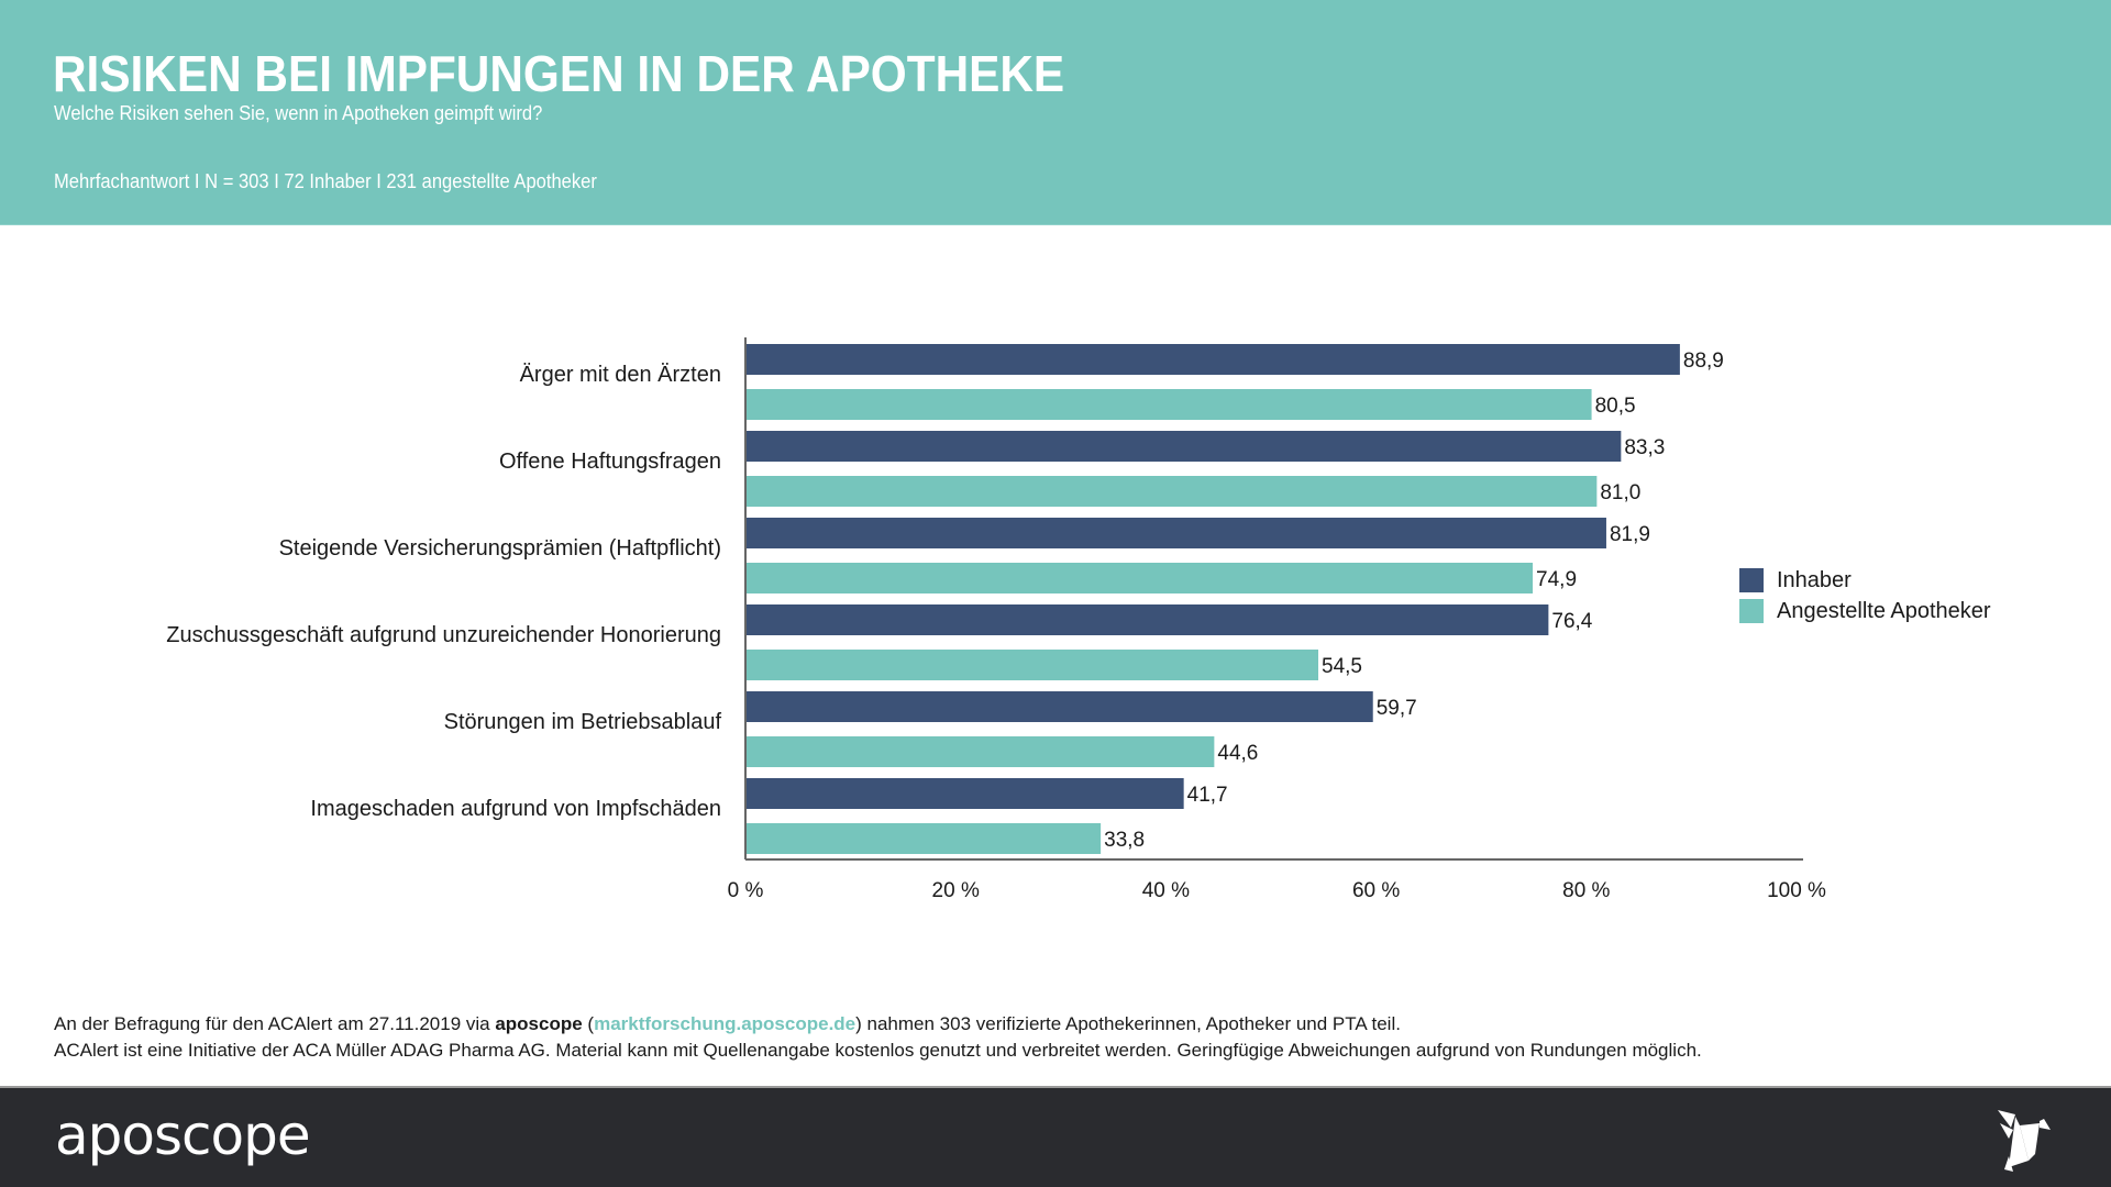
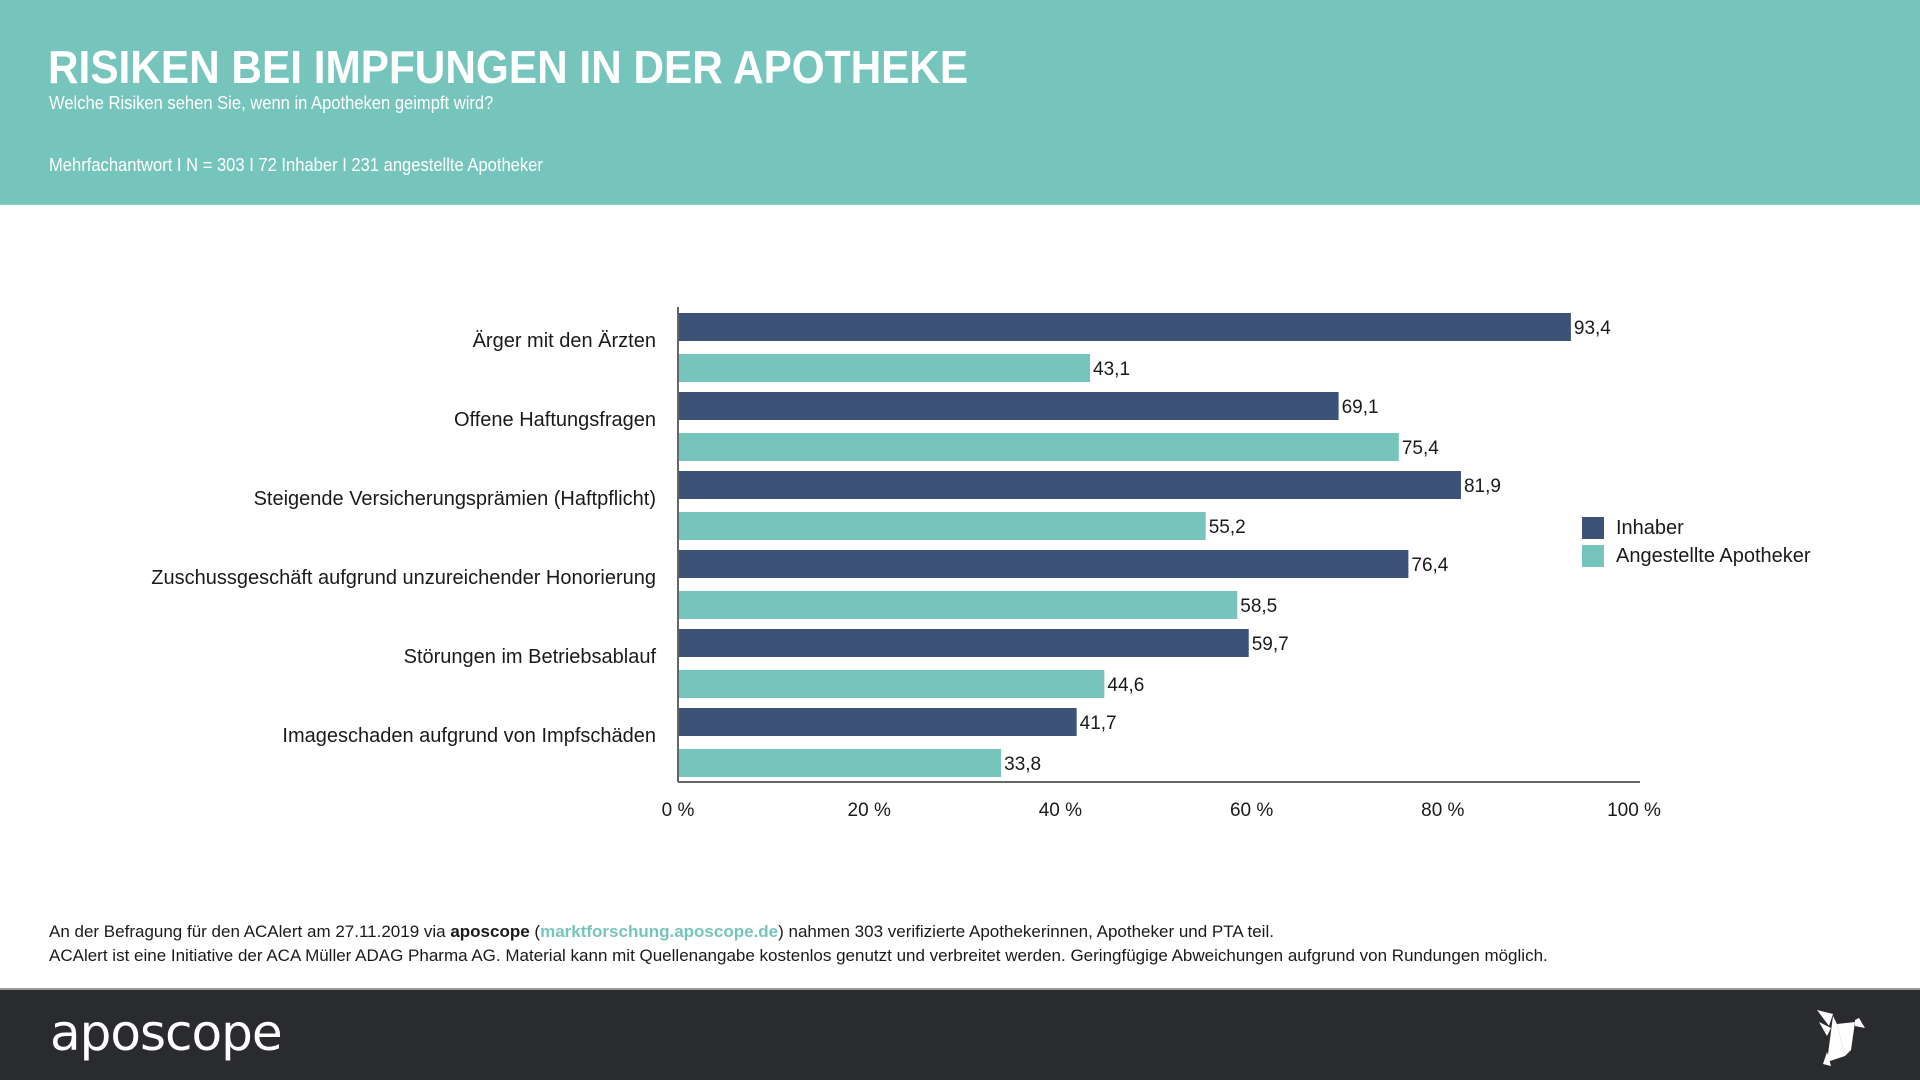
Inhaber/Ärger mit den Ärzten: 88,9 -> 93,4
Angestellte Apotheker/Ärger mit den Ärzten: 80,5 -> 43,1
Inhaber/Offene Haftungsfragen: 83,3 -> 69,1
Angestellte Apotheker/Offene Haftungsfragen: 81,0 -> 75,4
Angestellte Apotheker/Steigende Versicherungsprämien (Haftpflicht): 74,9 -> 55,2
Angestellte Apotheker/Zuschussgeschäft aufgrund unzureichender Honorierung: 54,5 -> 58,5
